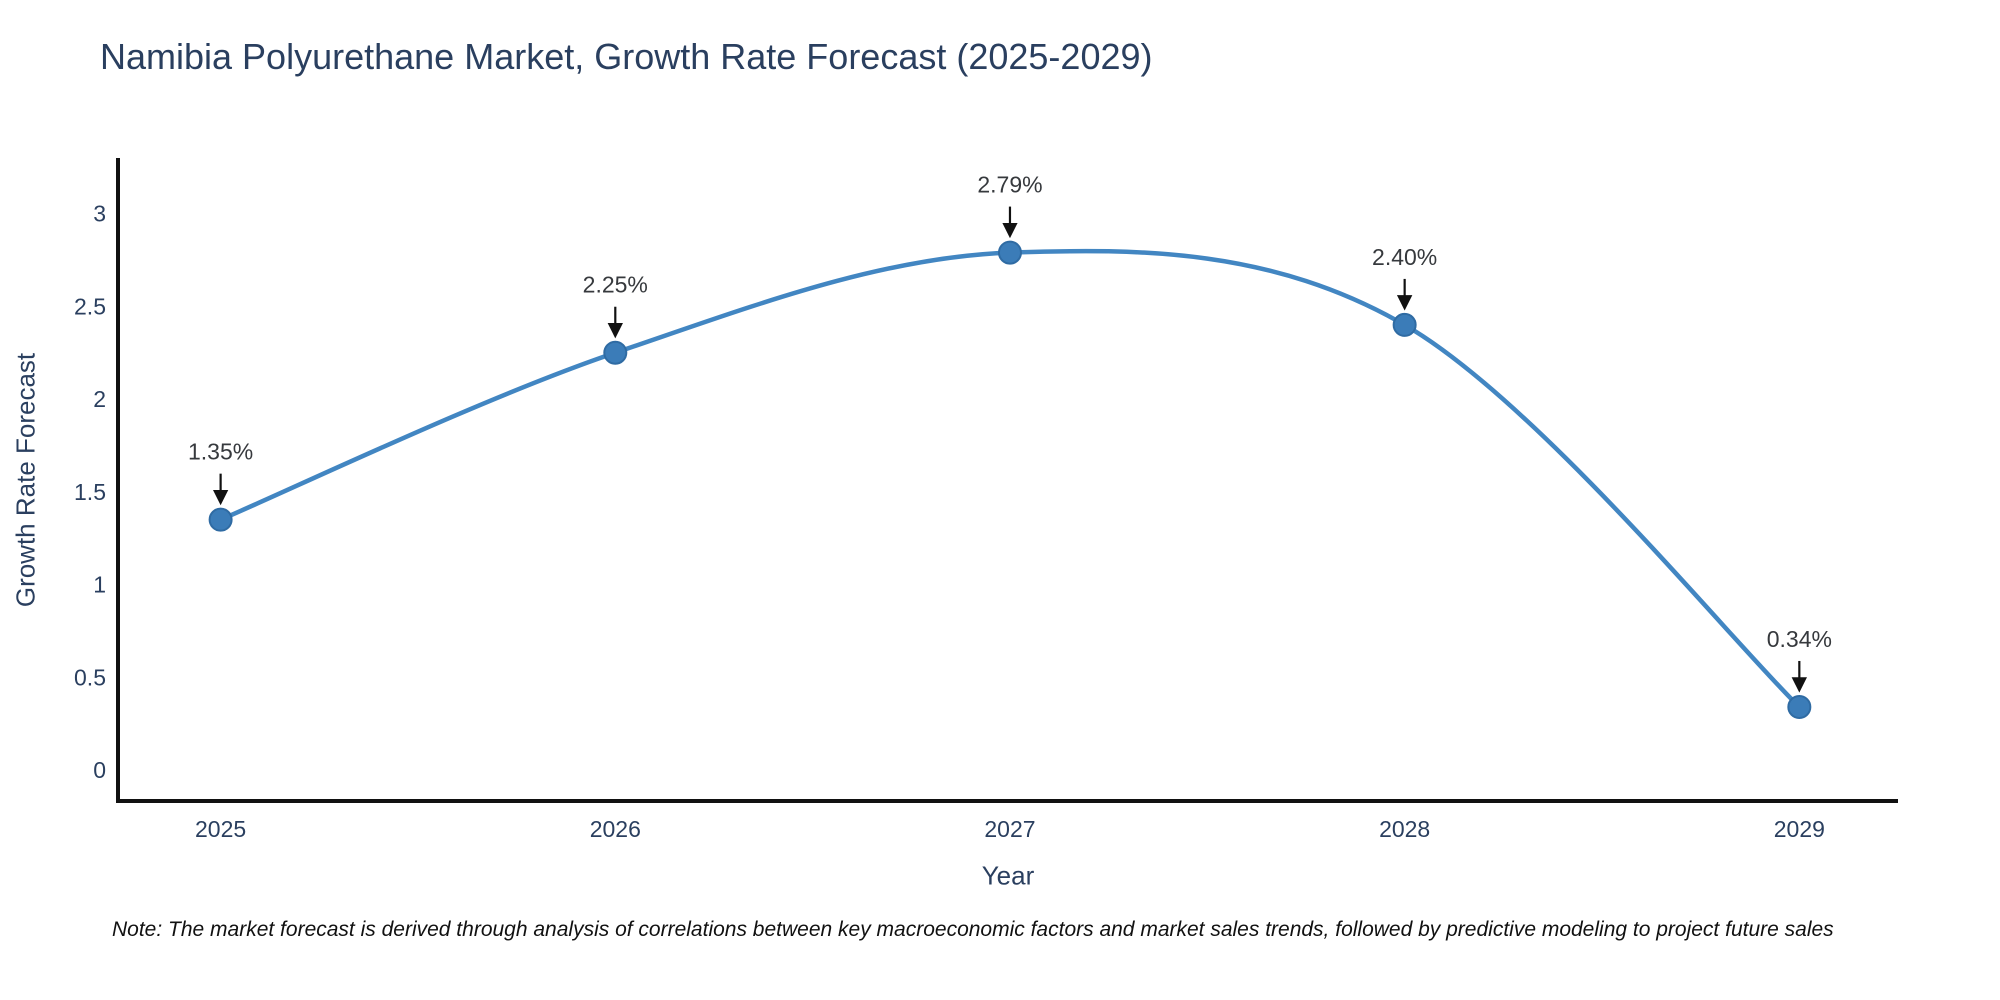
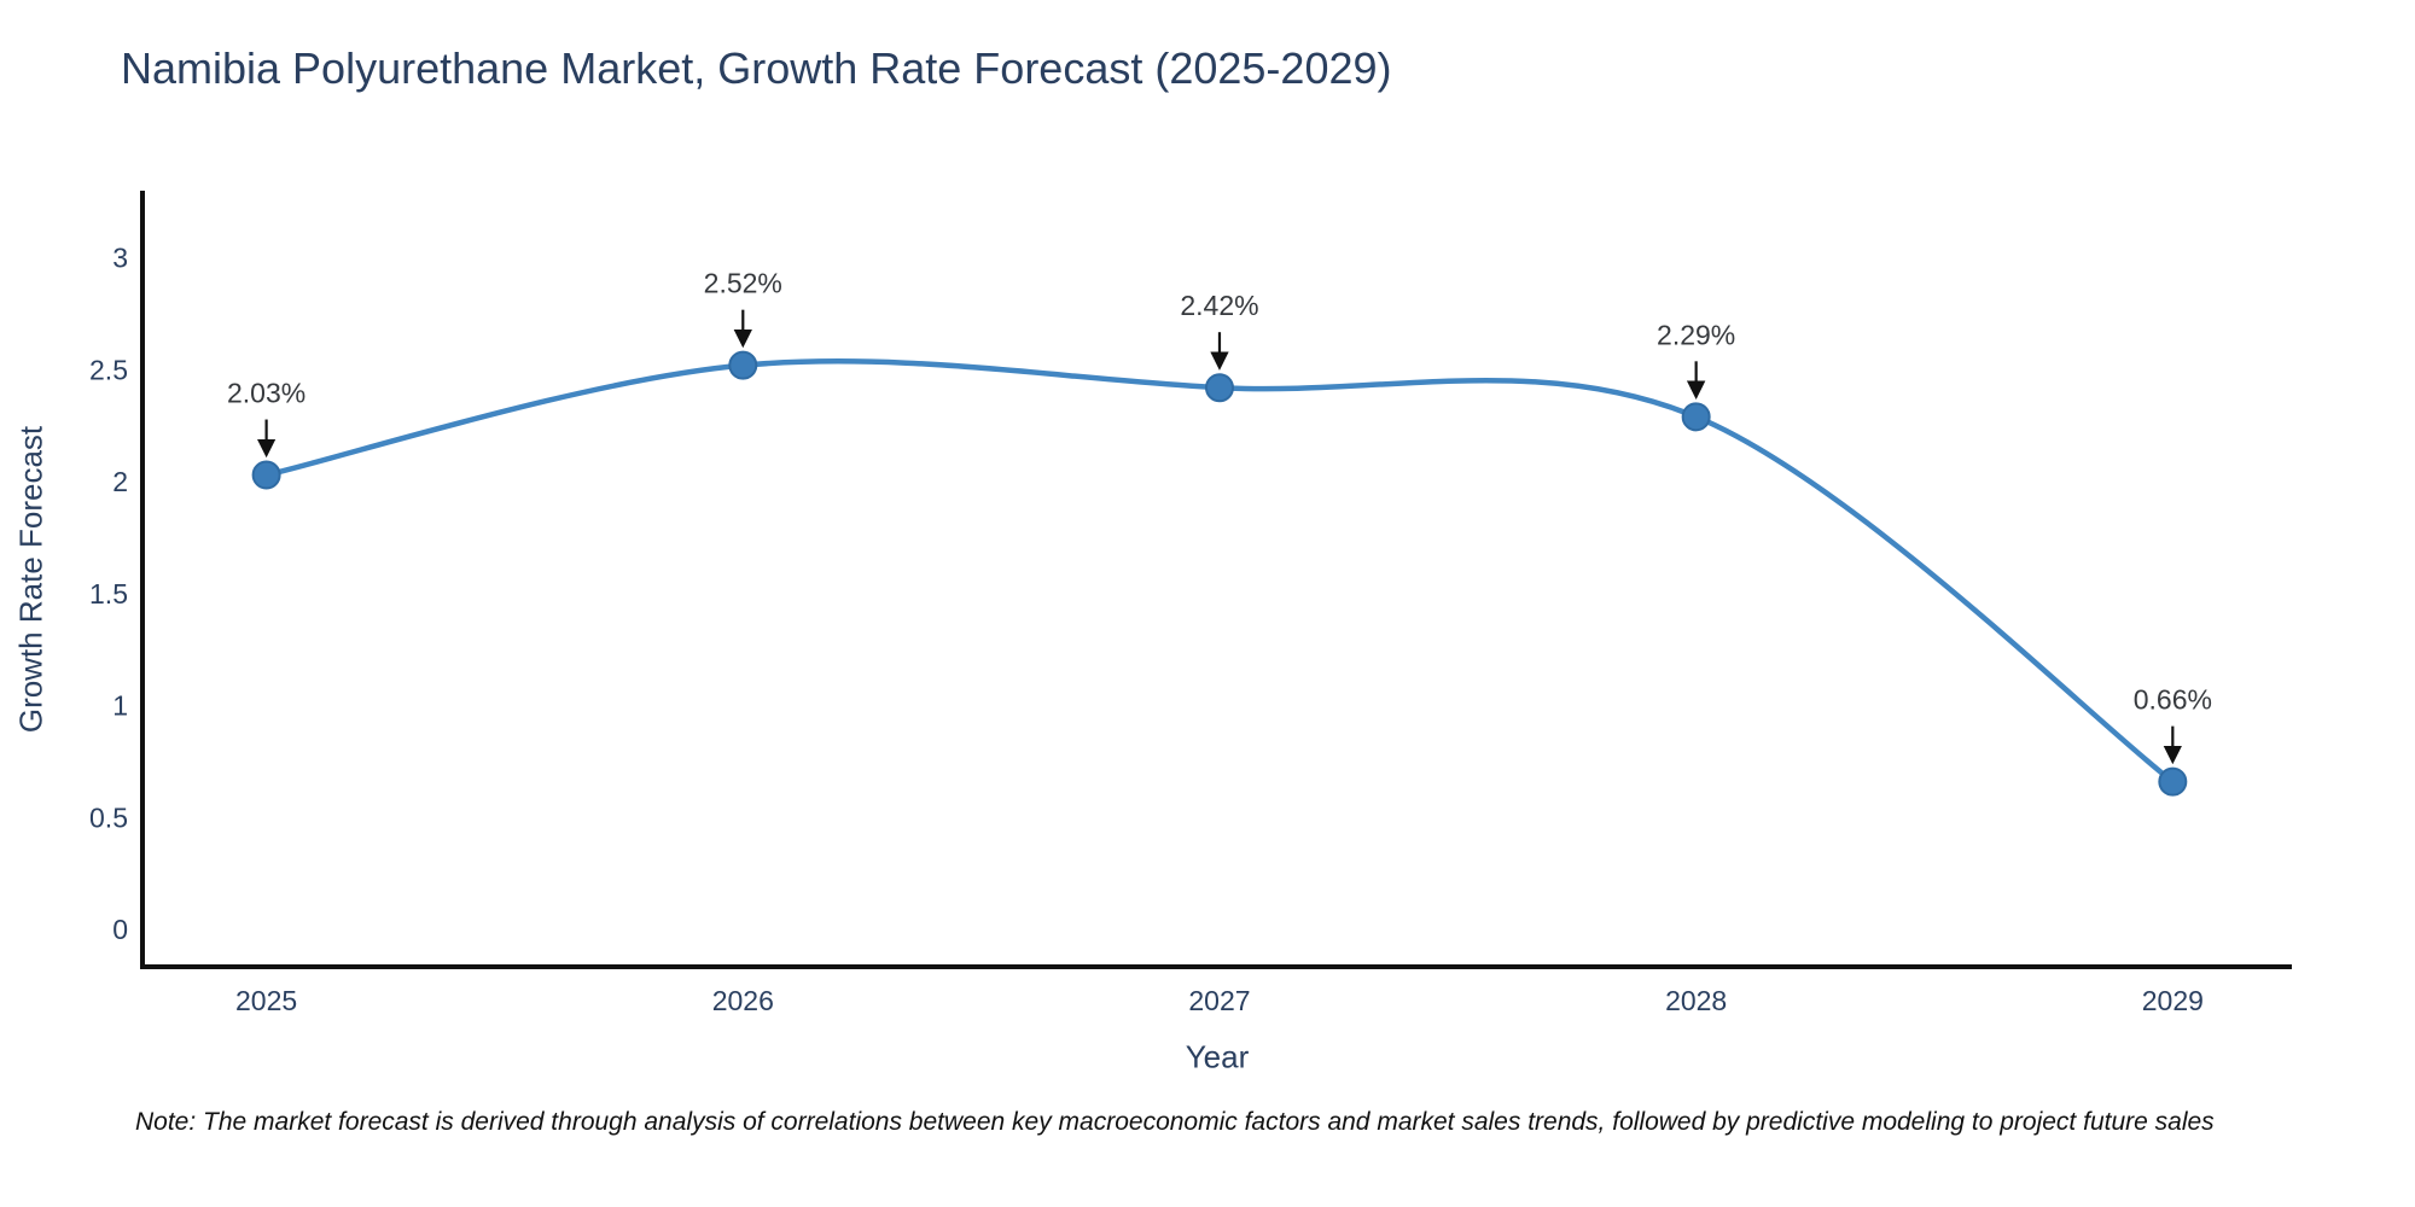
2025: 1.35% -> 2.03%
2026: 2.25% -> 2.52%
2027: 2.79% -> 2.42%
2028: 2.40% -> 2.29%
2029: 0.34% -> 0.66%
